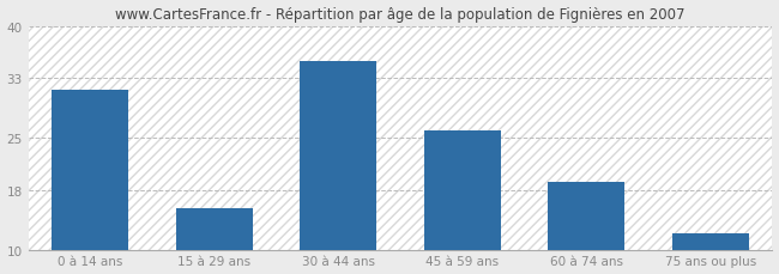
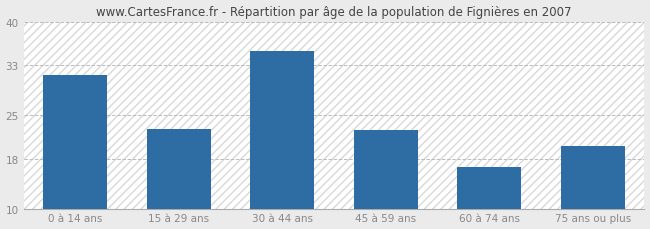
15 à 29 ans: 15.5 -> 22.8
45 à 59 ans: 26.0 -> 22.6
60 à 74 ans: 19.0 -> 16.6
75 ans ou plus: 12.2 -> 20.0
